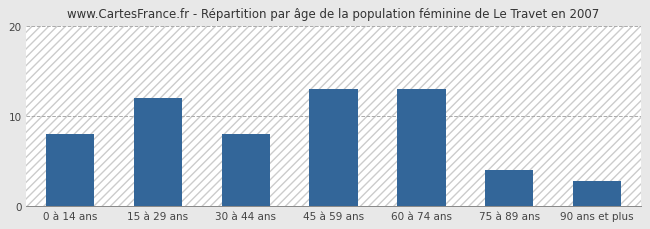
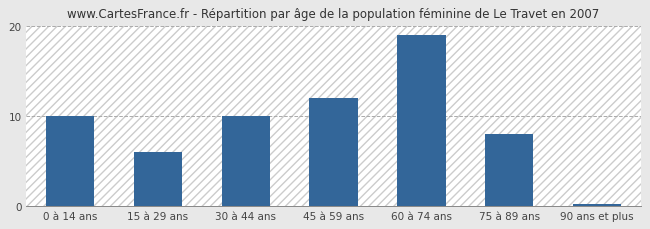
0 à 14 ans: 8.0 -> 10.0
15 à 29 ans: 12.0 -> 6.0
30 à 44 ans: 8.0 -> 10.0
45 à 59 ans: 13.0 -> 12.0
60 à 74 ans: 13.0 -> 19.0
75 à 89 ans: 4.0 -> 8.0
90 ans et plus: 2.8 -> 0.2
